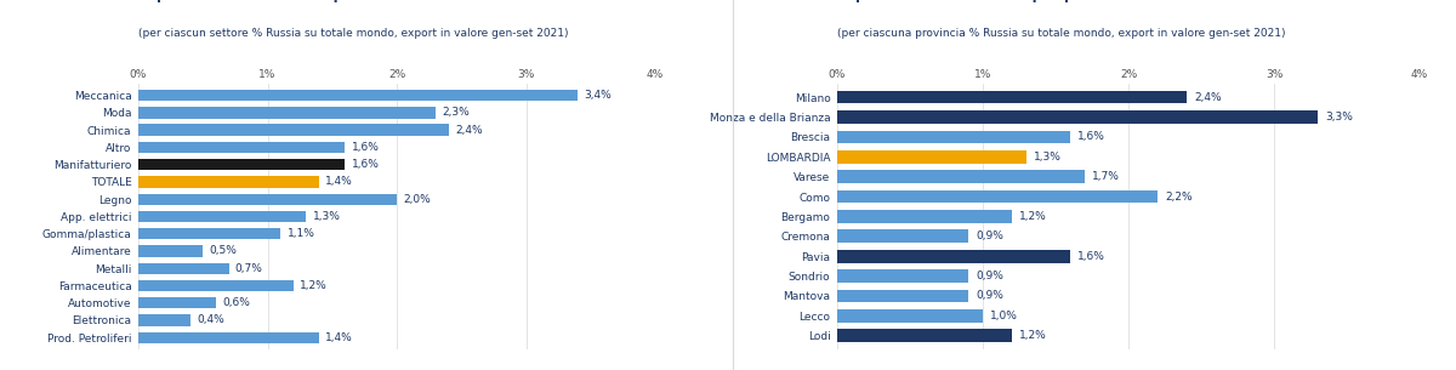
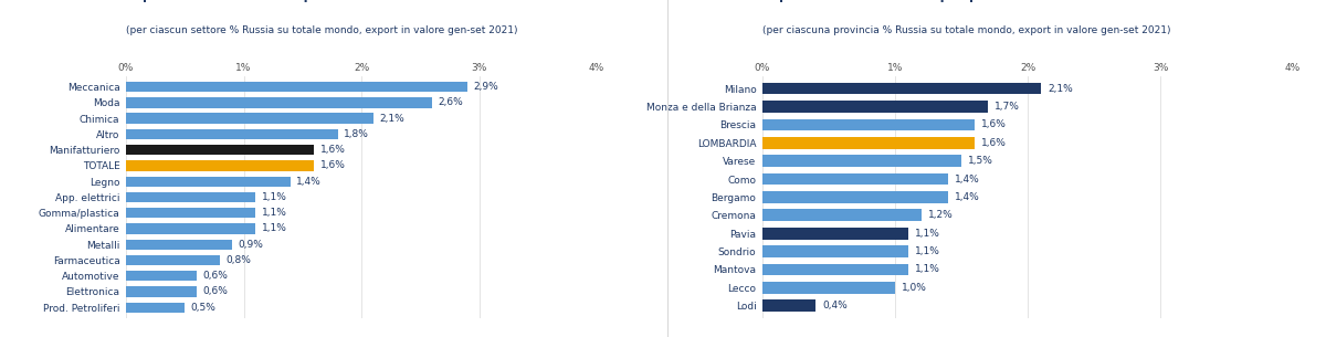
Meccanica: 3,4% -> 2,9%
Moda: 2,3% -> 2,6%
Chimica: 2,4% -> 2,1%
Altro: 1,6% -> 1,8%
TOTALE: 1,4% -> 1,6%
Legno: 2,0% -> 1,4%
App. elettrici: 1,3% -> 1,1%
Alimentare: 0,5% -> 1,1%
Metalli: 0,7% -> 0,9%
Farmaceutica: 1,2% -> 0,8%
Elettronica: 0,4% -> 0,6%
Prod. Petroliferi: 1,4% -> 0,5%
Milano: 2,4% -> 2,1%
Monza e della Brianza: 3,3% -> 1,7%
LOMBARDIA: 1,3% -> 1,6%
Varese: 1,7% -> 1,5%
Como: 2,2% -> 1,4%
Bergamo: 1,2% -> 1,4%
Cremona: 0,9% -> 1,2%
Pavia: 1,6% -> 1,1%
Sondrio: 0,9% -> 1,1%
Mantova: 0,9% -> 1,1%
Lodi: 1,2% -> 0,4%
